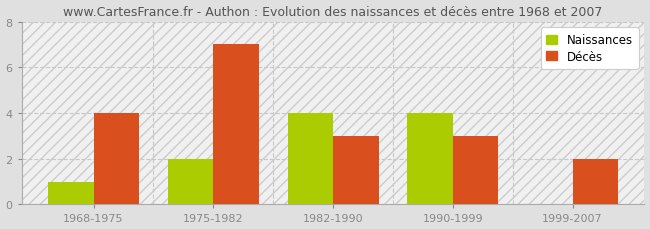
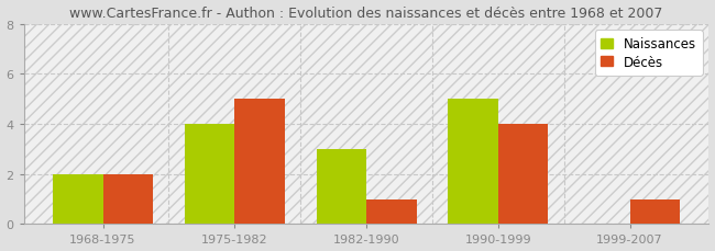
Naissances/1968-1975: 1 -> 2
Décès/1968-1975: 4 -> 2
Naissances/1975-1982: 2 -> 4
Décès/1975-1982: 7 -> 5
Naissances/1982-1990: 4 -> 3
Décès/1982-1990: 3 -> 1
Naissances/1990-1999: 4 -> 5
Décès/1990-1999: 3 -> 4
Décès/1999-2007: 2 -> 1
